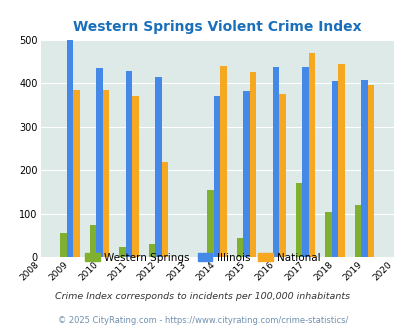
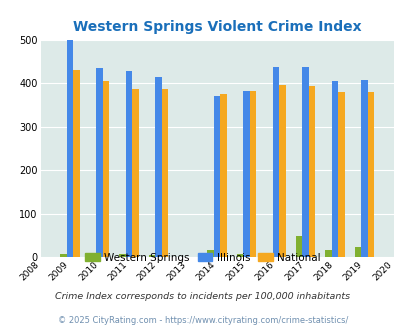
Western Springs/2009: 55 -> 8
National/2009: 385 -> 430
Western Springs/2010: 75 -> 6
National/2010: 385 -> 405
Western Springs/2011: 25 -> 8
National/2011: 370 -> 387
Western Springs/2012: 30 -> 5
National/2012: 220 -> 387
Western Springs/2014: 155 -> 18
National/2014: 440 -> 375
Western Springs/2015: 45 -> 8
National/2015: 425 -> 383
National/2016: 375 -> 396
Western Springs/2017: 170 -> 50
National/2017: 470 -> 394
Western Springs/2018: 105 -> 18
National/2018: 445 -> 379
Western Springs/2019: 120 -> 25
National/2019: 395 -> 379
